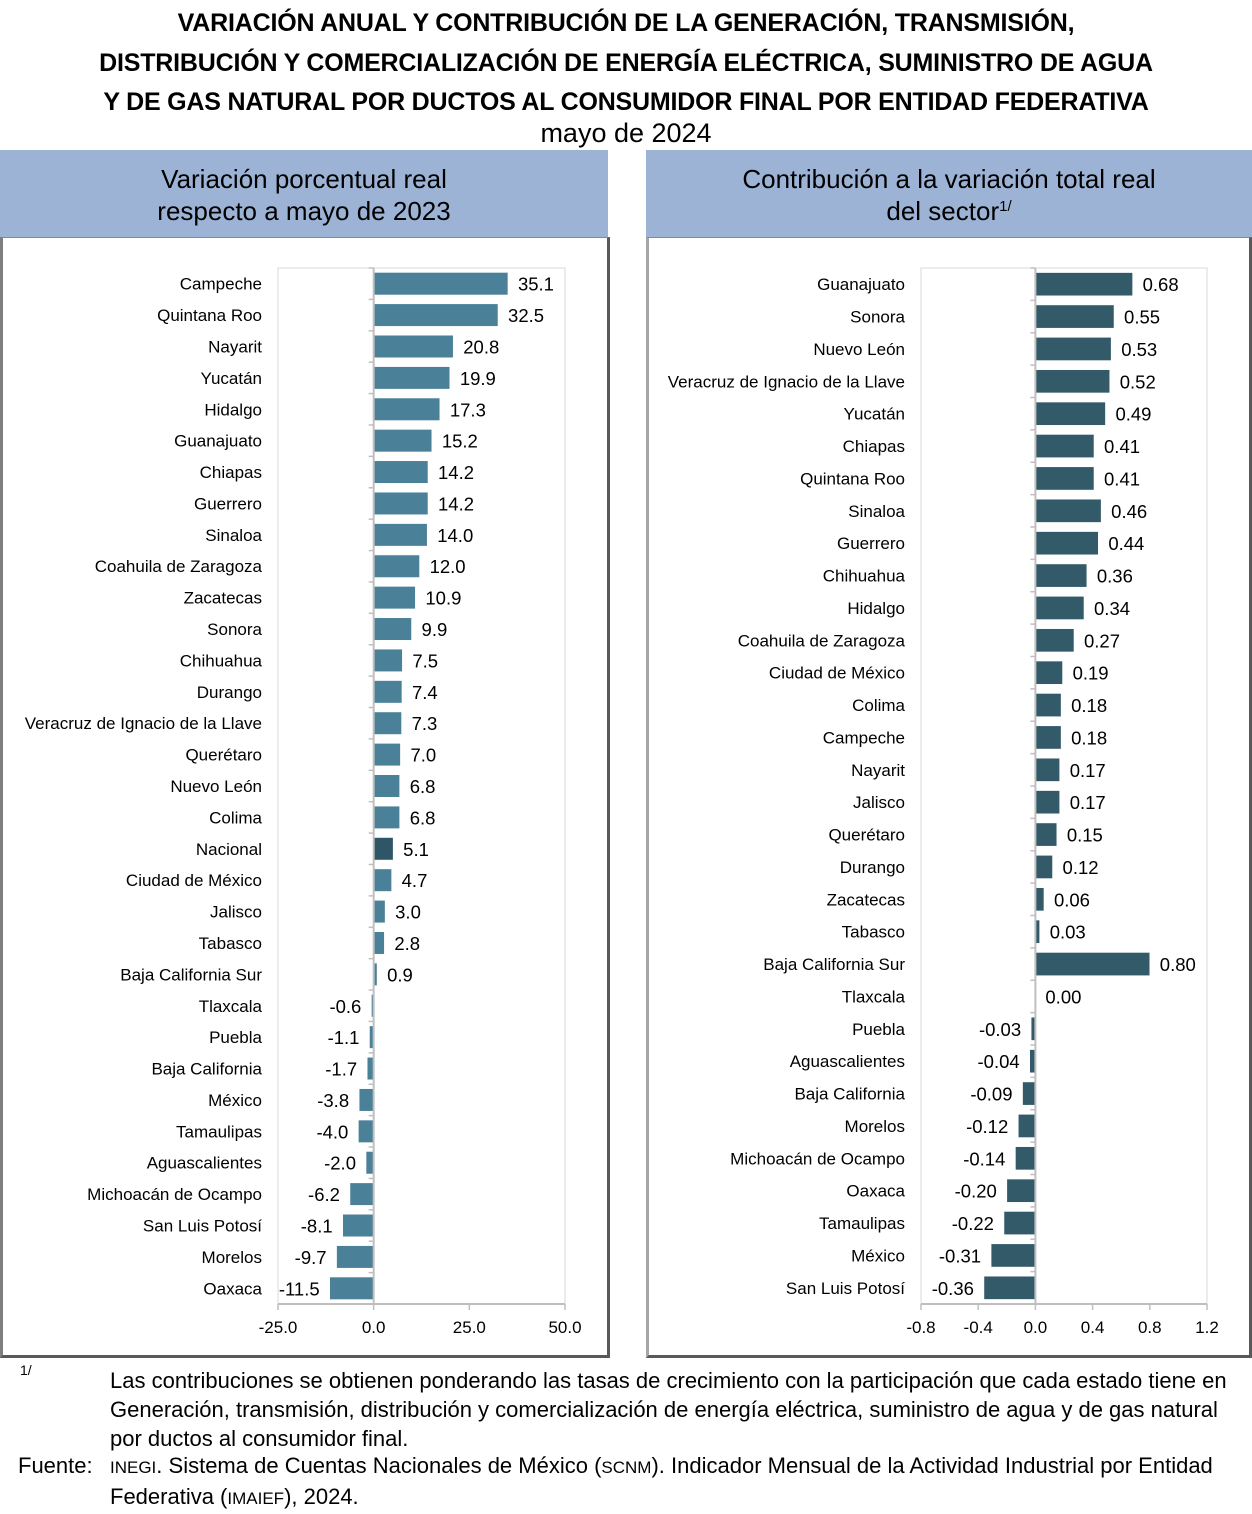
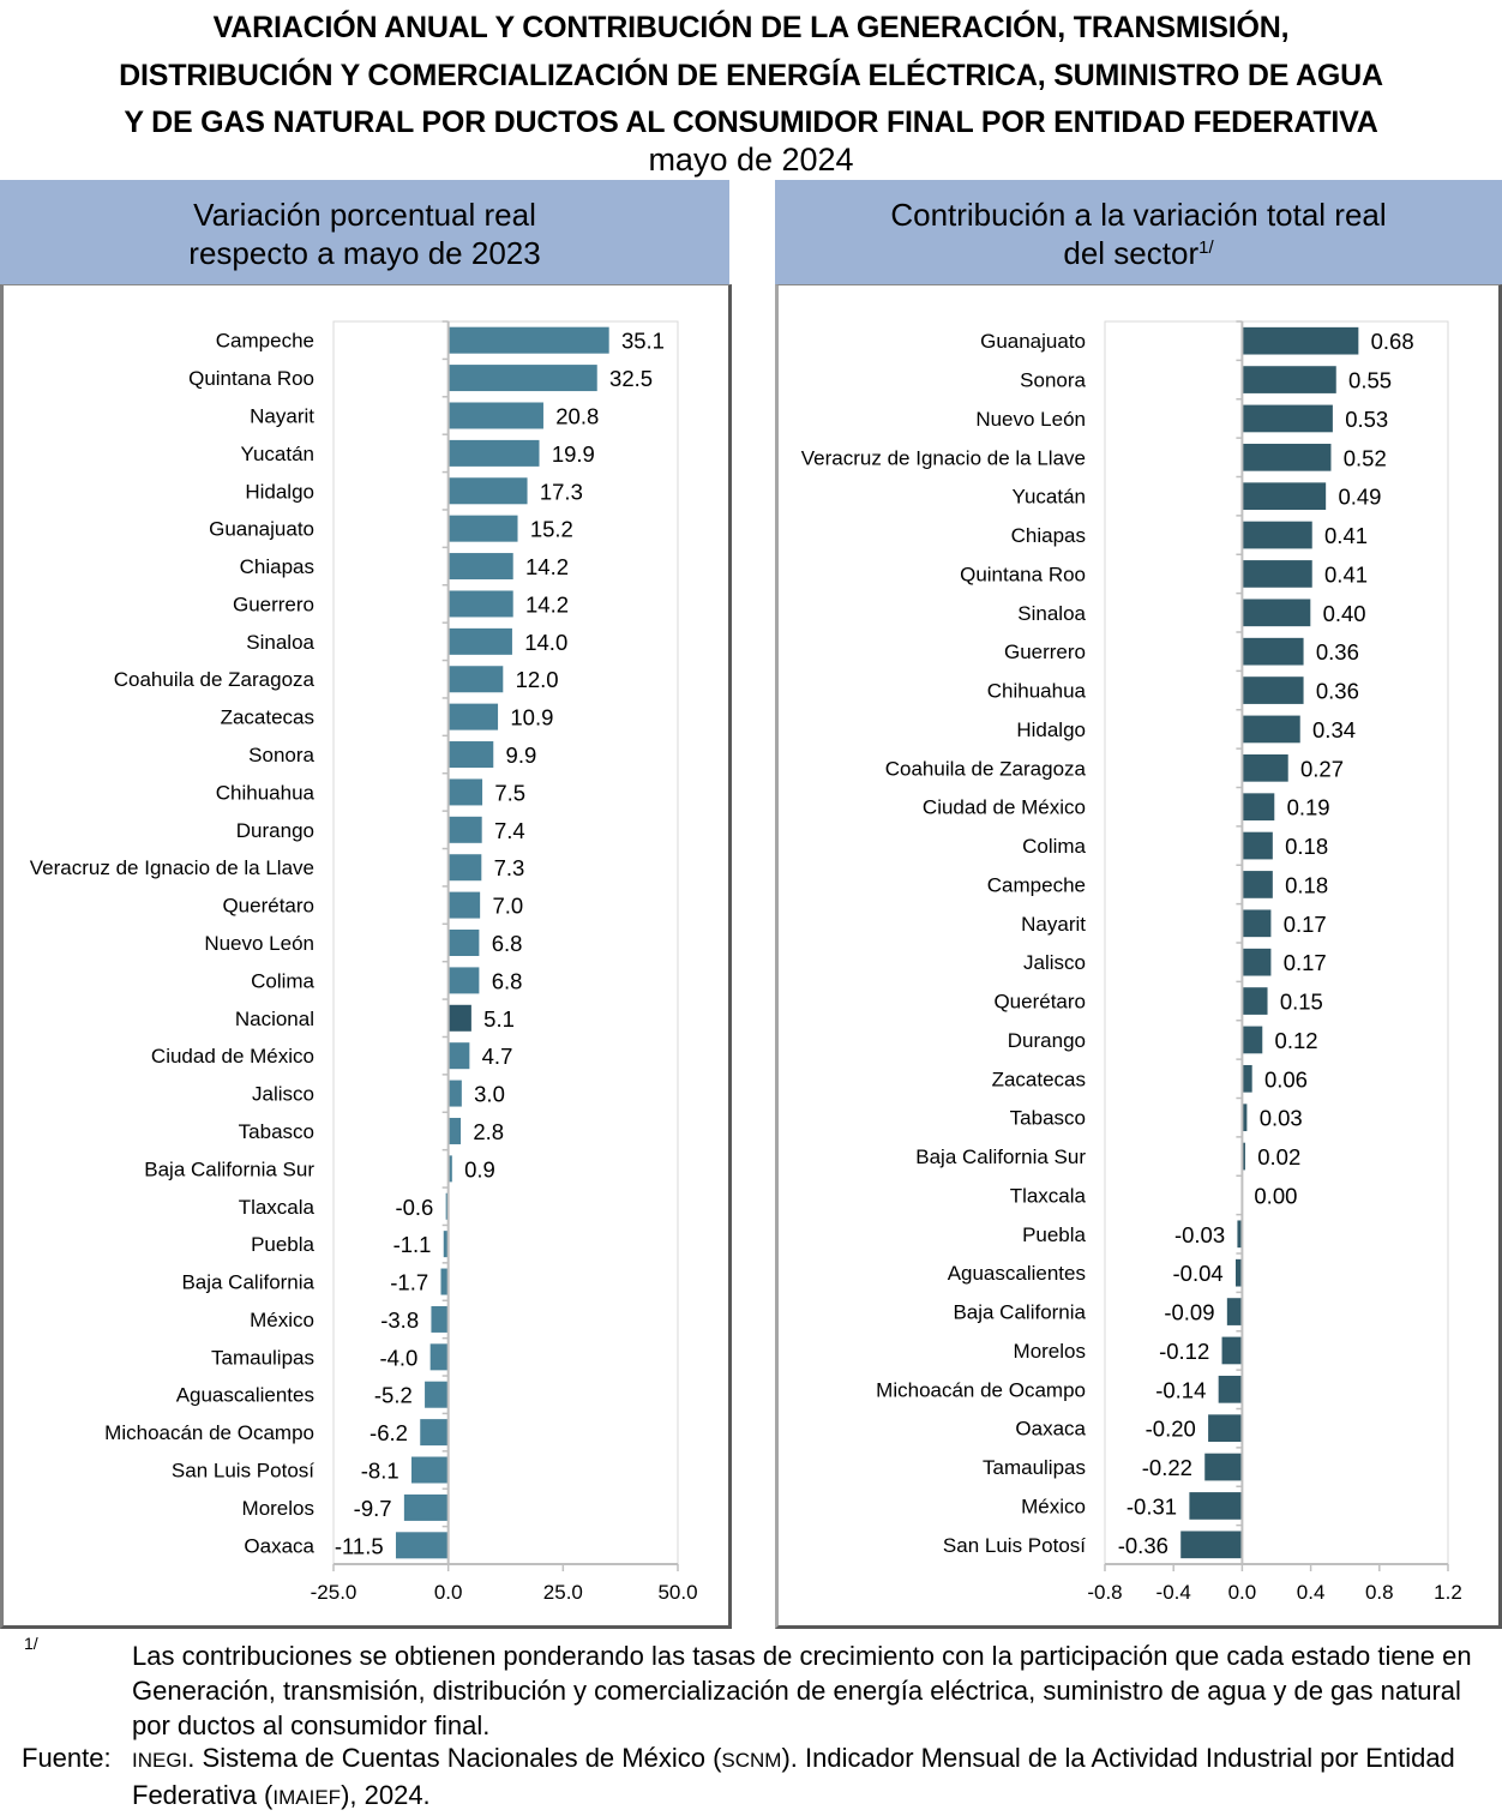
Variación porcentual real respecto a mayo de 2023/Aguascalientes: -2.0 -> -5.2
Contribución a la variación total real del sector 1//Sinaloa: 0.46 -> 0.40
Contribución a la variación total real del sector 1//Guerrero: 0.44 -> 0.36
Contribución a la variación total real del sector 1//Baja California Sur: 0.80 -> 0.02
